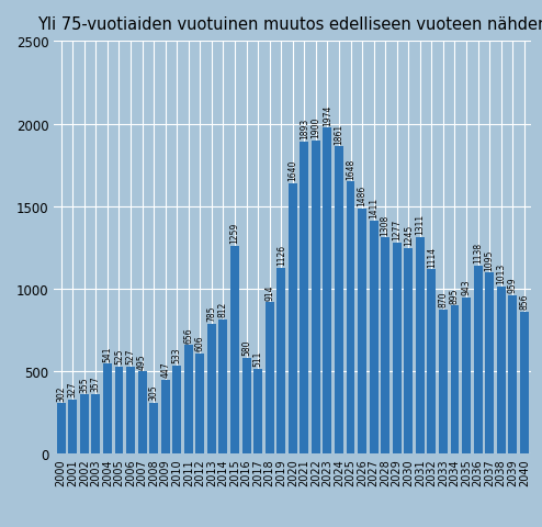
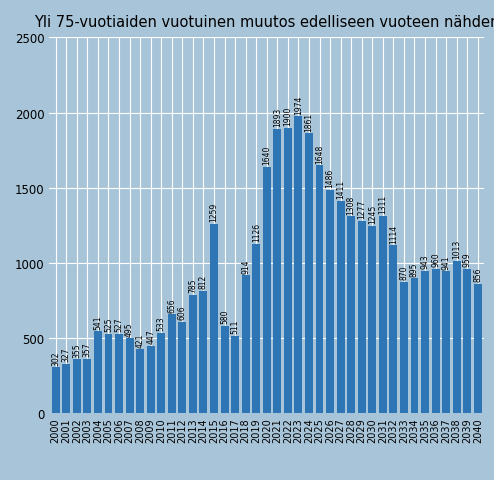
2008: 305 -> 421
2036: 1138 -> 960
2037: 1095 -> 941
